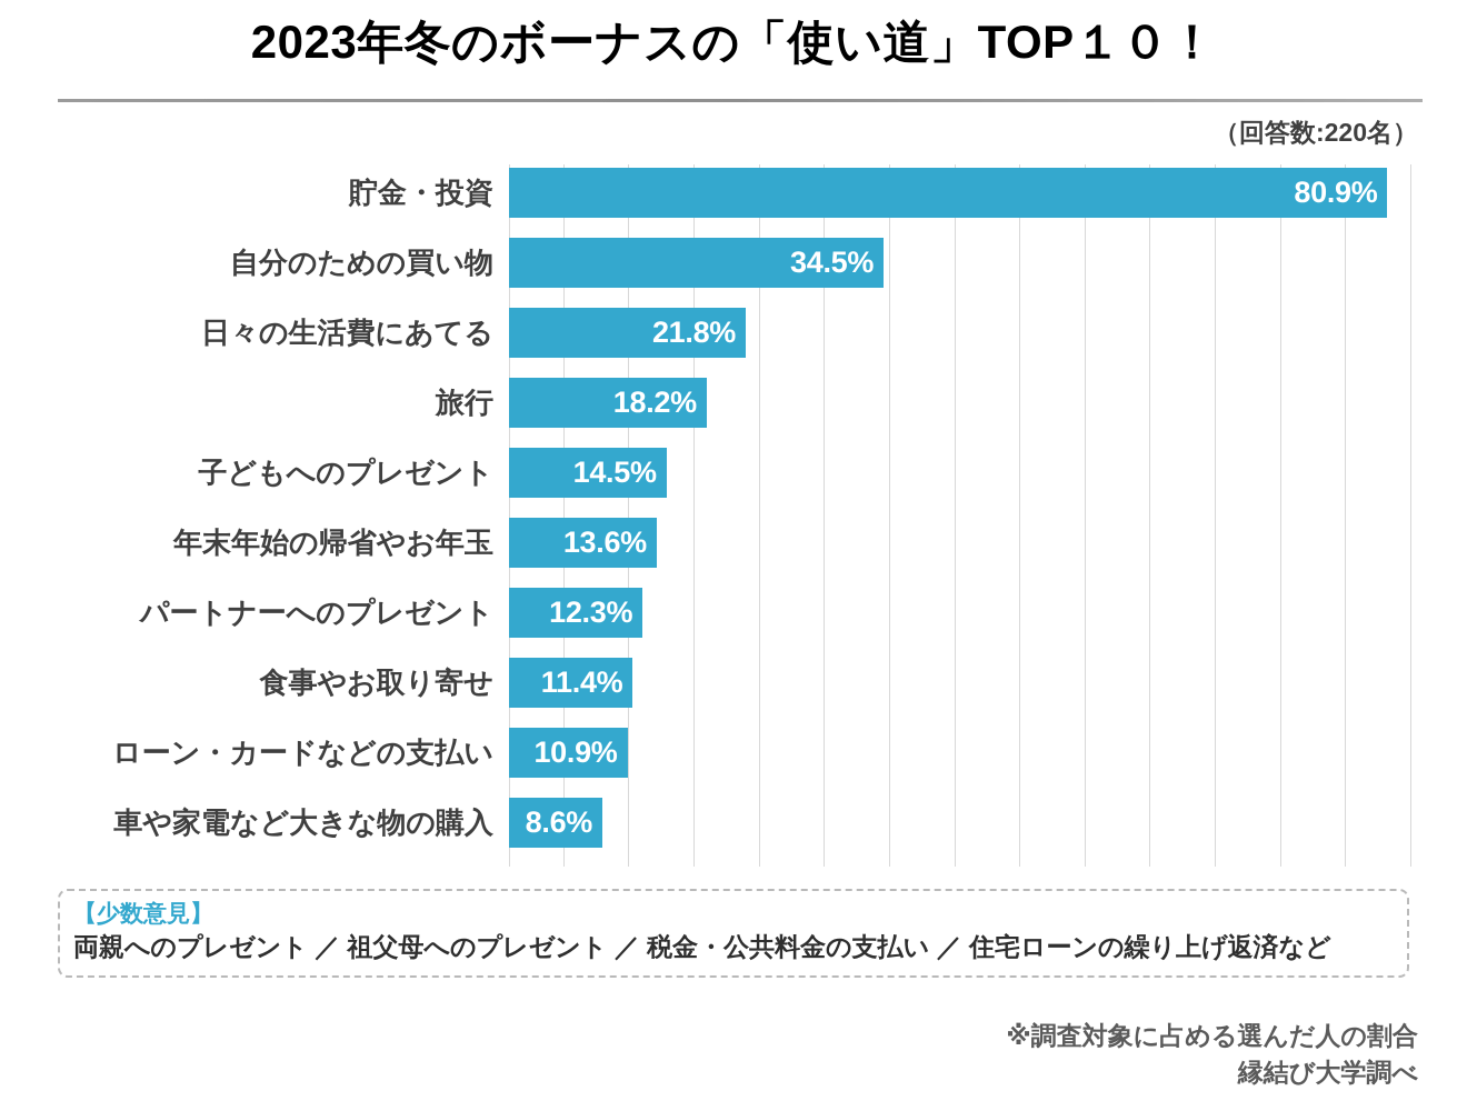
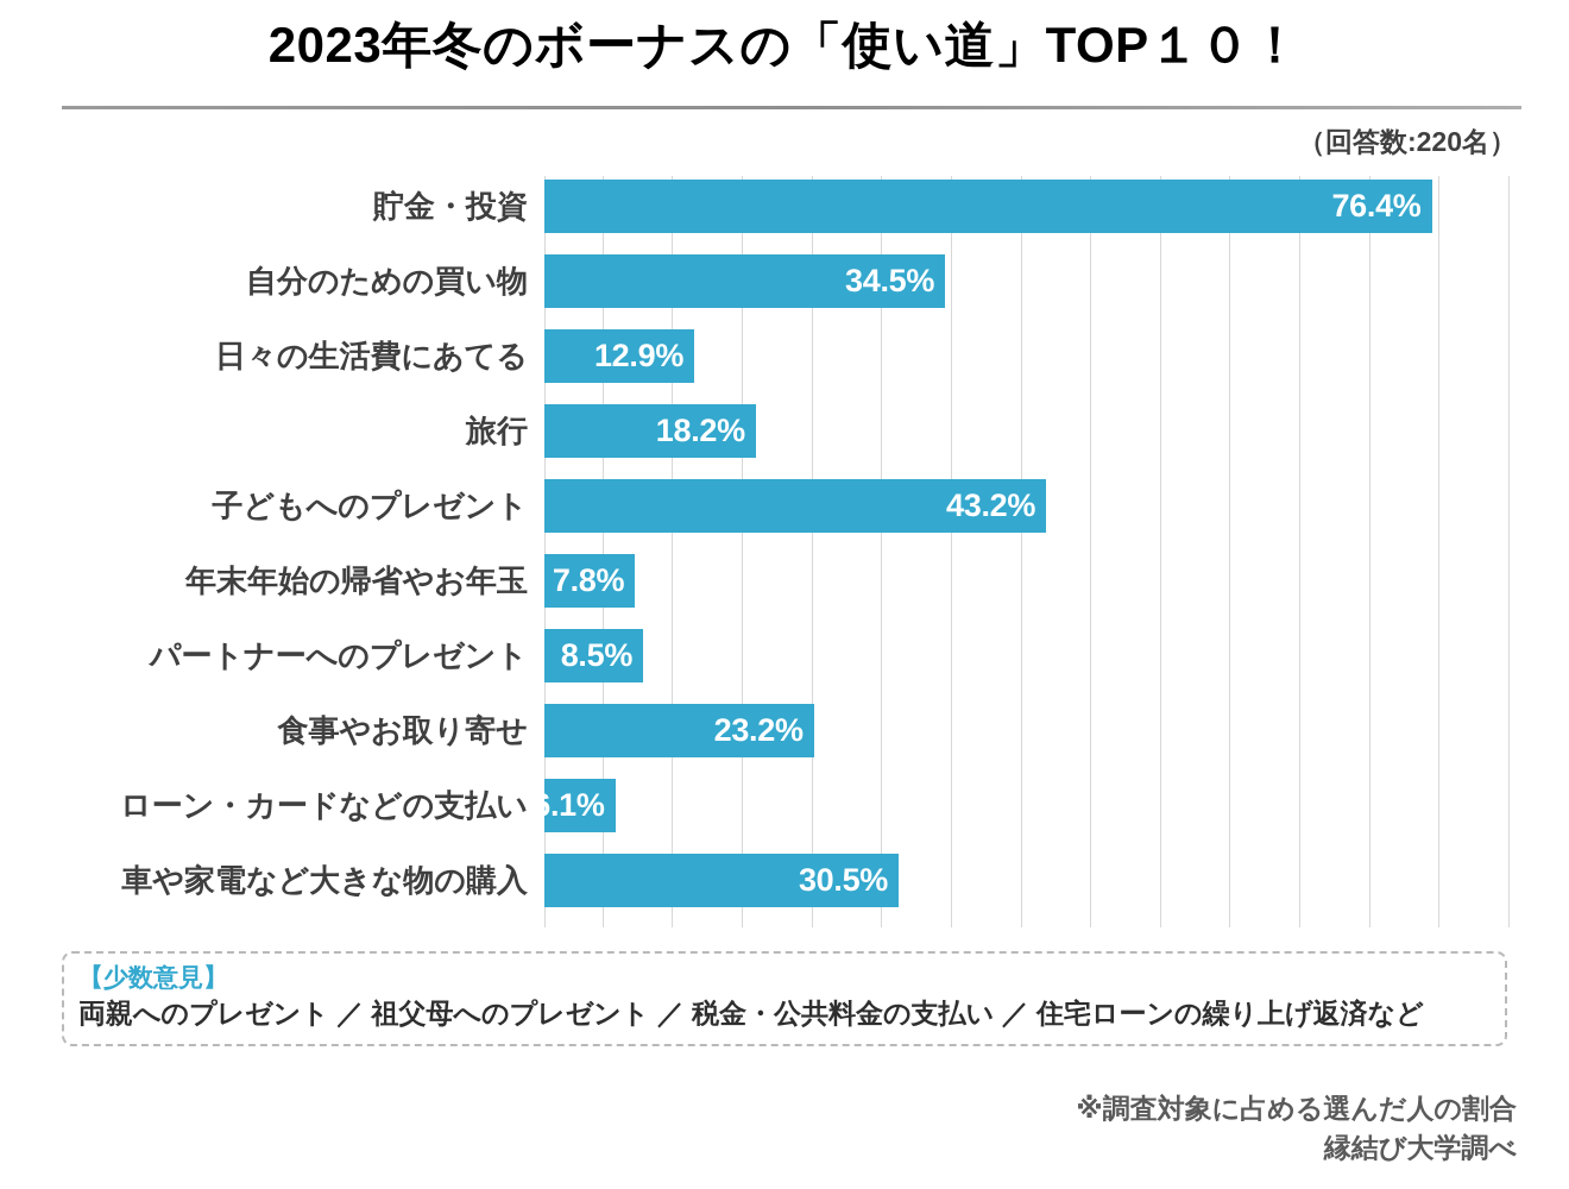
貯金・投資: 80.9% -> 76.4%
日々の生活費にあてる: 21.8% -> 12.9%
子どもへのプレゼント: 14.5% -> 43.2%
年末年始の帰省やお年玉: 13.6% -> 7.8%
パートナーへのプレゼント: 12.3% -> 8.5%
食事やお取り寄せ: 11.4% -> 23.2%
ローン・カードなどの支払い: 10.9% -> 6.1%
車や家電など大きな物の購入: 8.6% -> 30.5%
